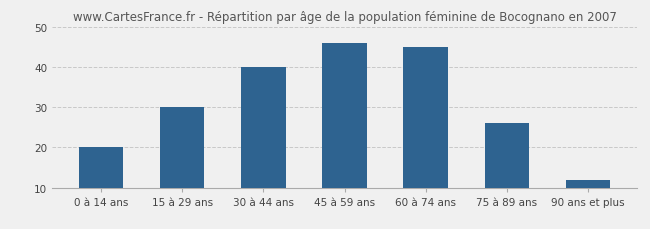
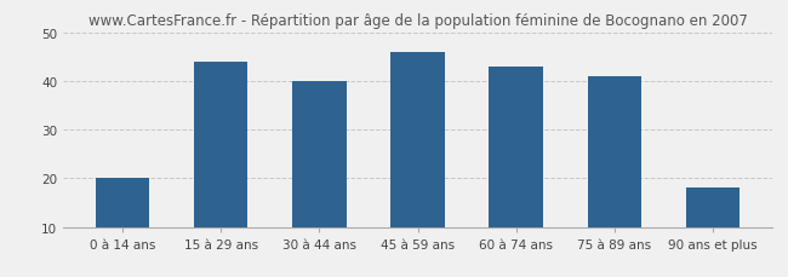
15 à 29 ans: 30 -> 44
60 à 74 ans: 45 -> 43
75 à 89 ans: 26 -> 41
90 ans et plus: 12 -> 18
